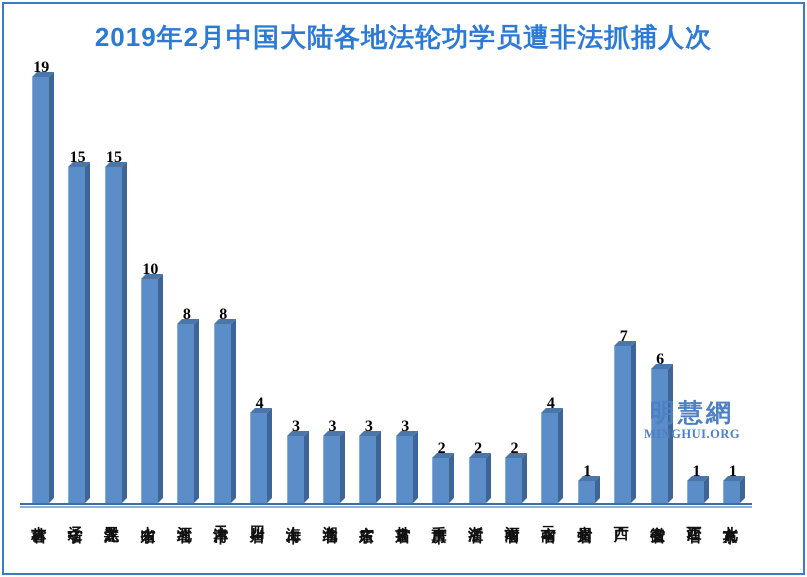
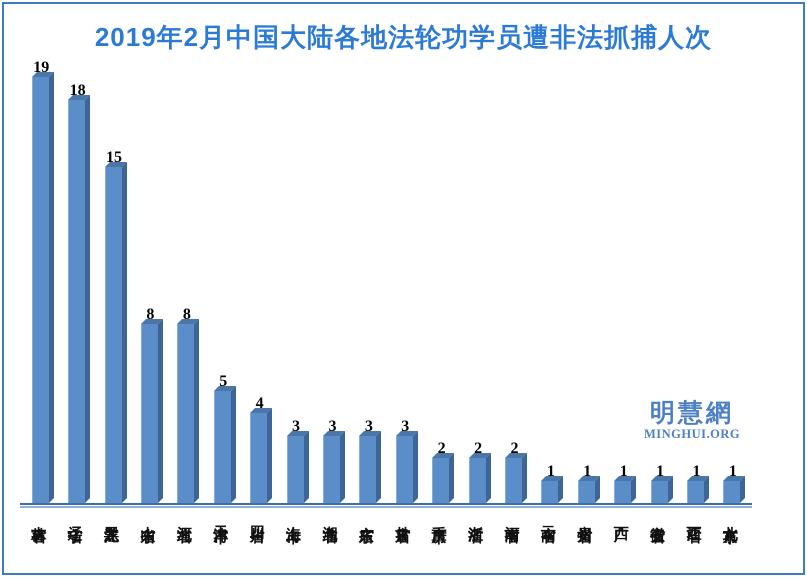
辽宁省: 15 -> 18
山东省: 10 -> 8
天津市: 8 -> 5
云南省: 4 -> 1
广西: 7 -> 1
安徽省: 6 -> 1
